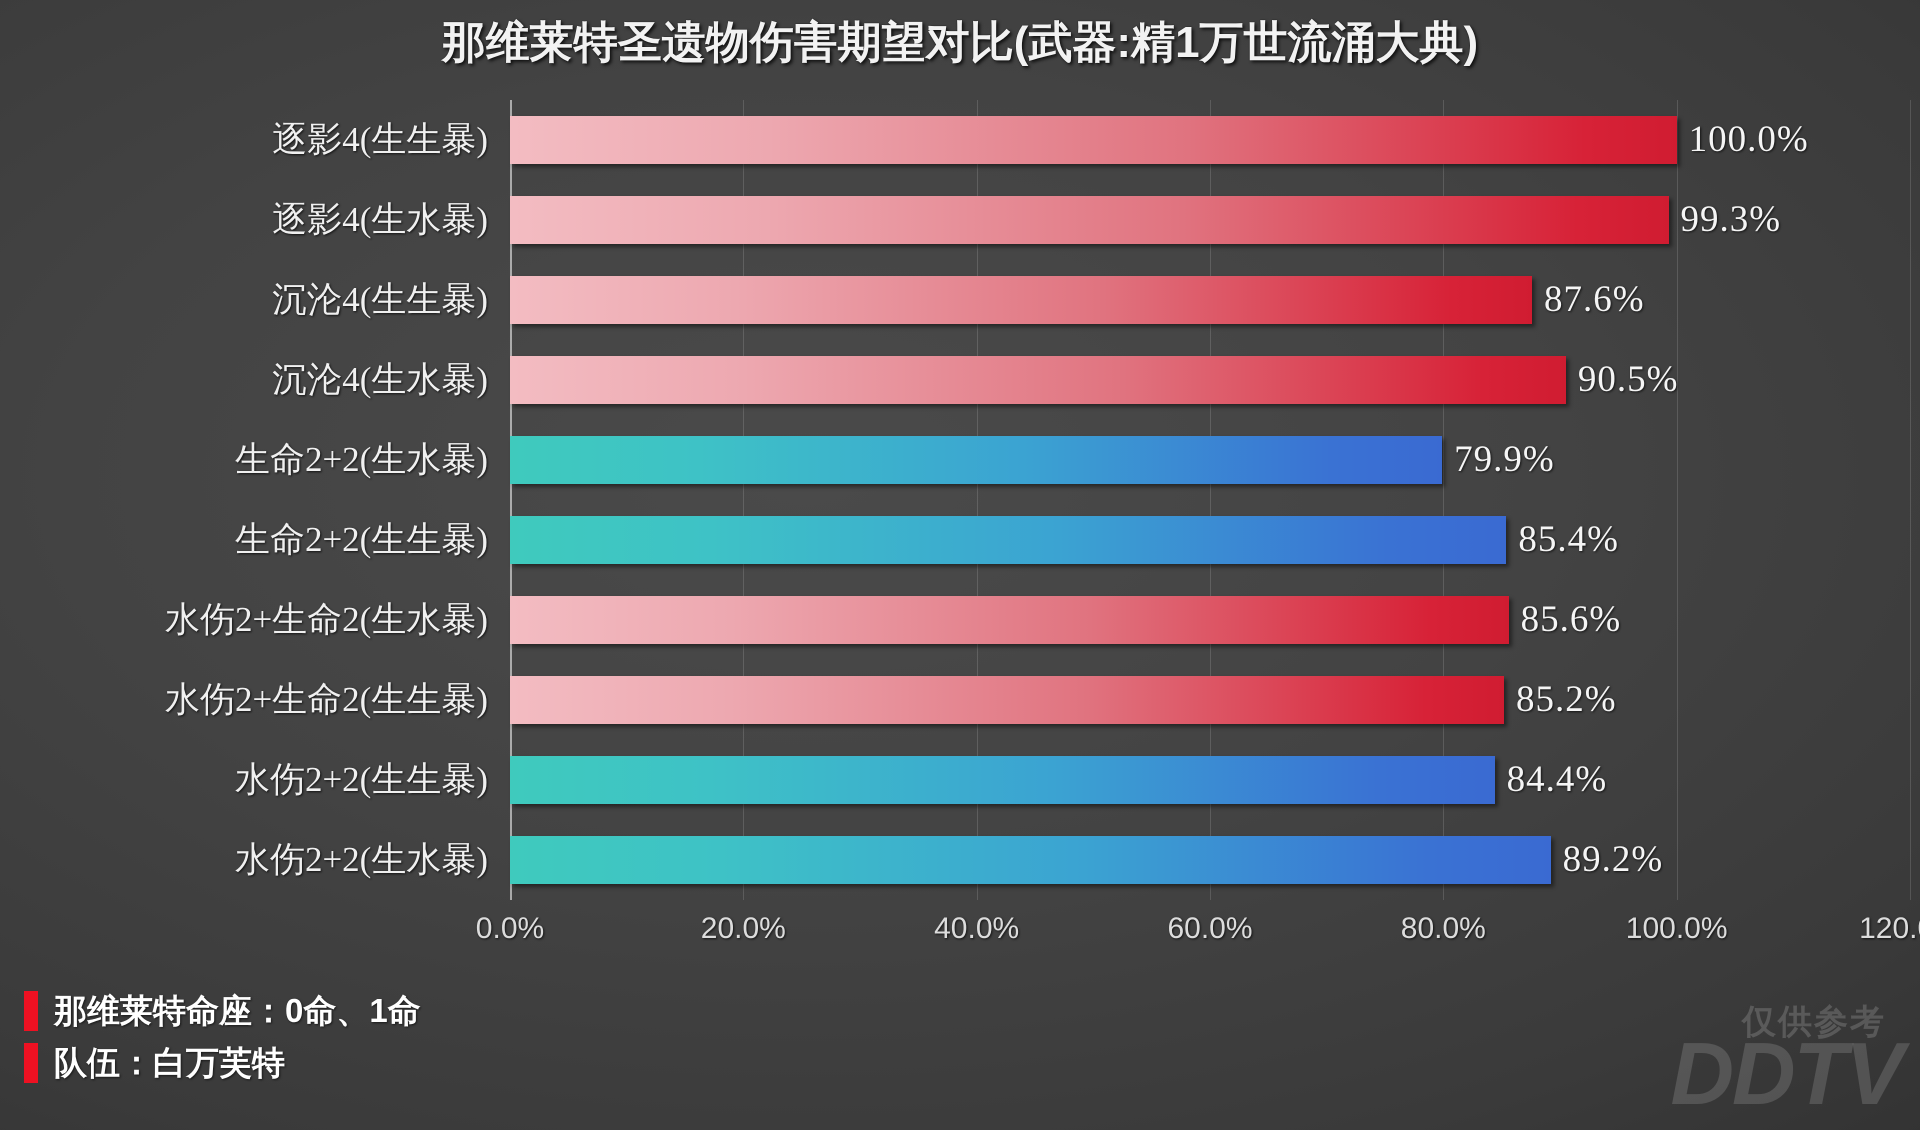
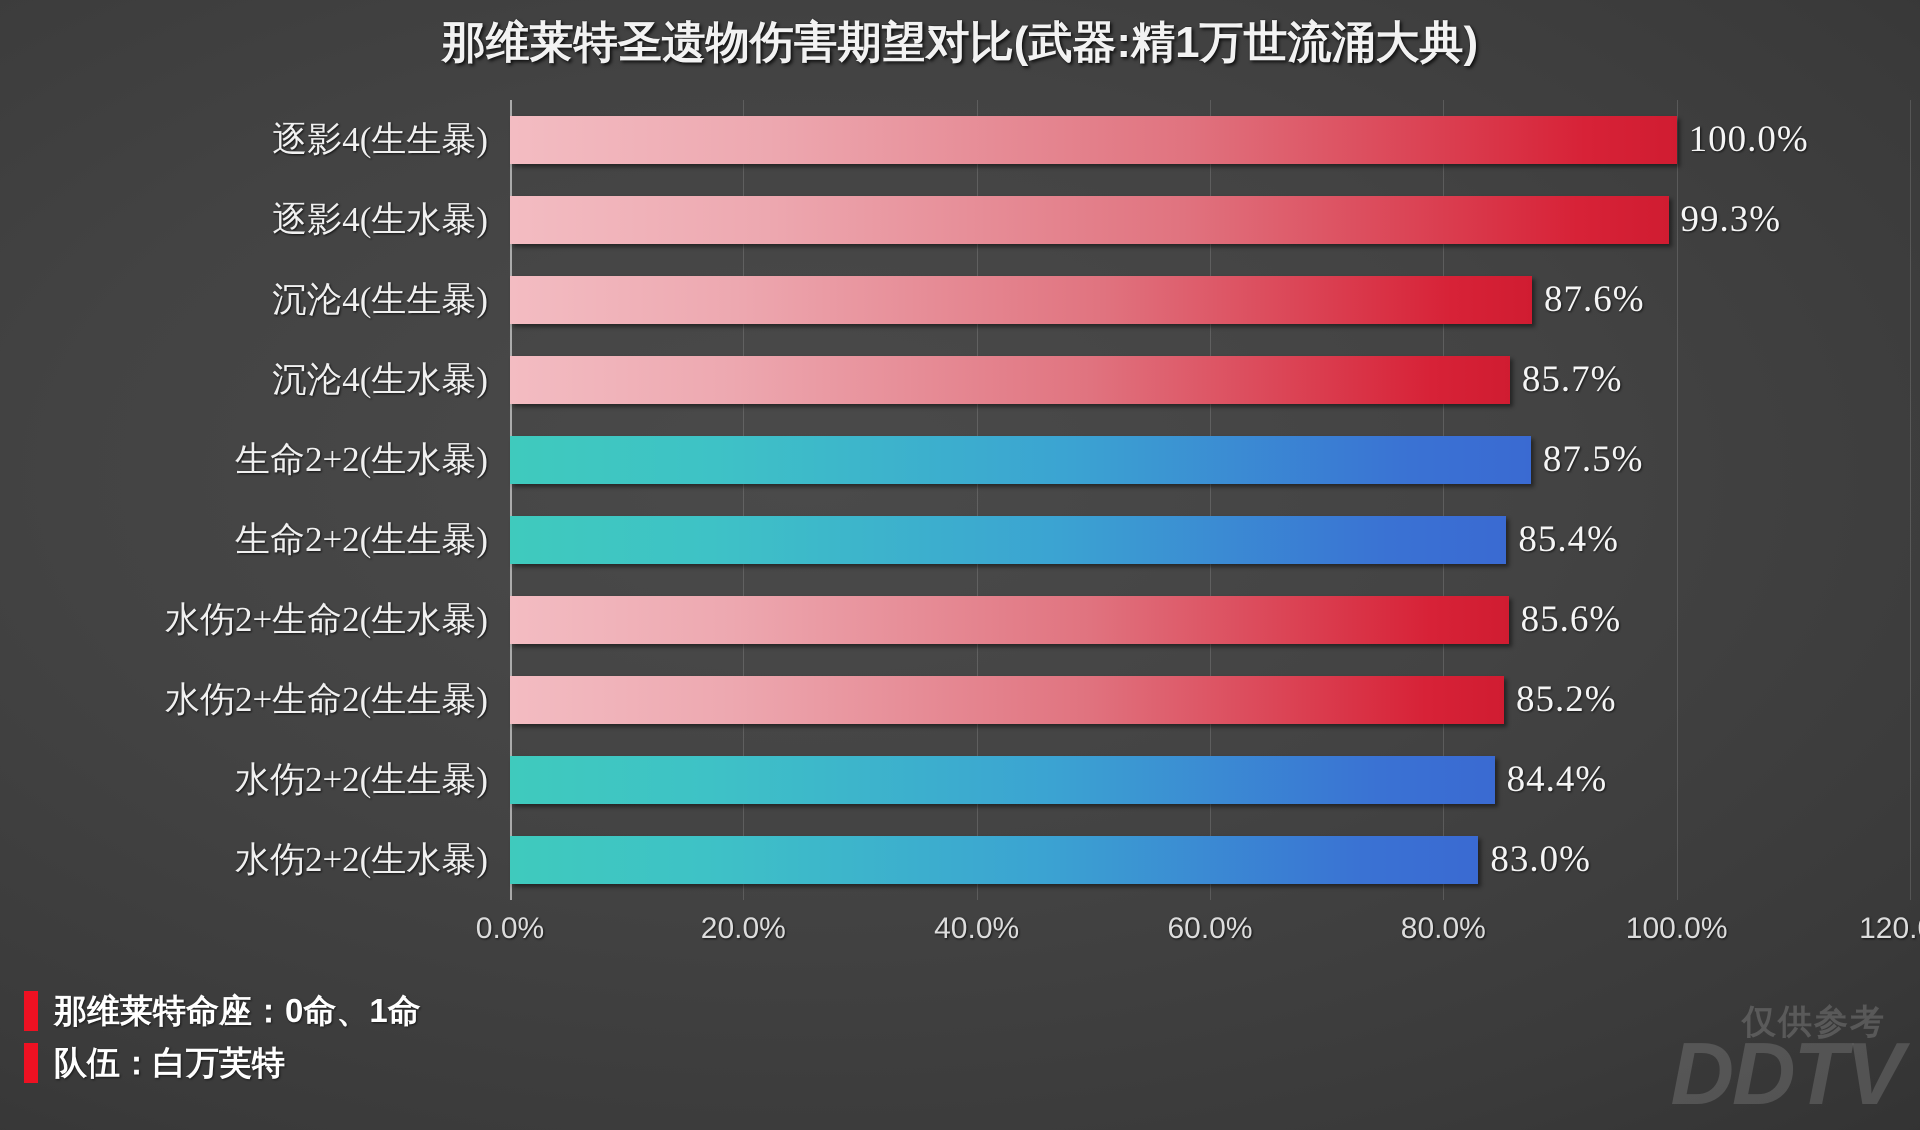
沉沦4(生水暴): 90.5% -> 85.7%
生命2+2(生水暴): 79.9% -> 87.5%
水伤2+2(生水暴): 89.2% -> 83.0%
